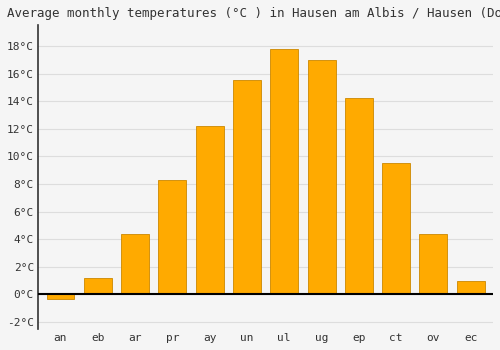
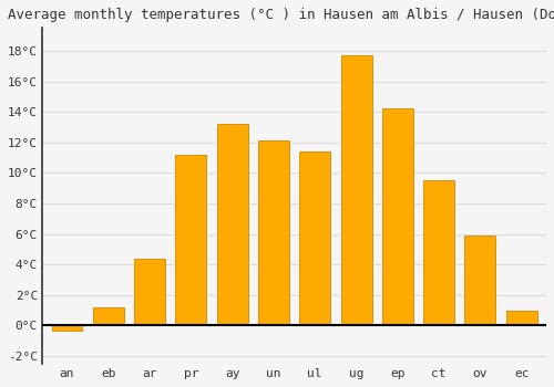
pr: 8.3°C -> 11.2°C
ay: 12.2°C -> 13.2°C
un: 15.5°C -> 12.1°C
ul: 17.8°C -> 11.4°C
ug: 17.0°C -> 17.7°C
ov: 4.4°C -> 5.9°C
